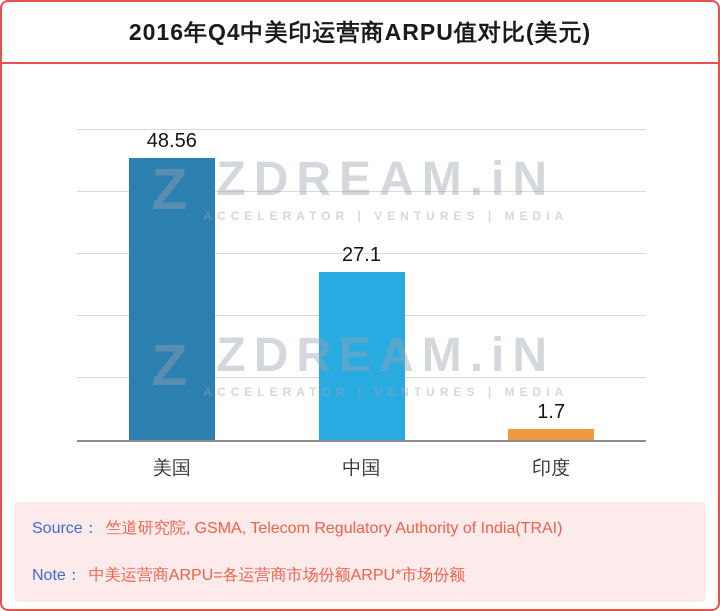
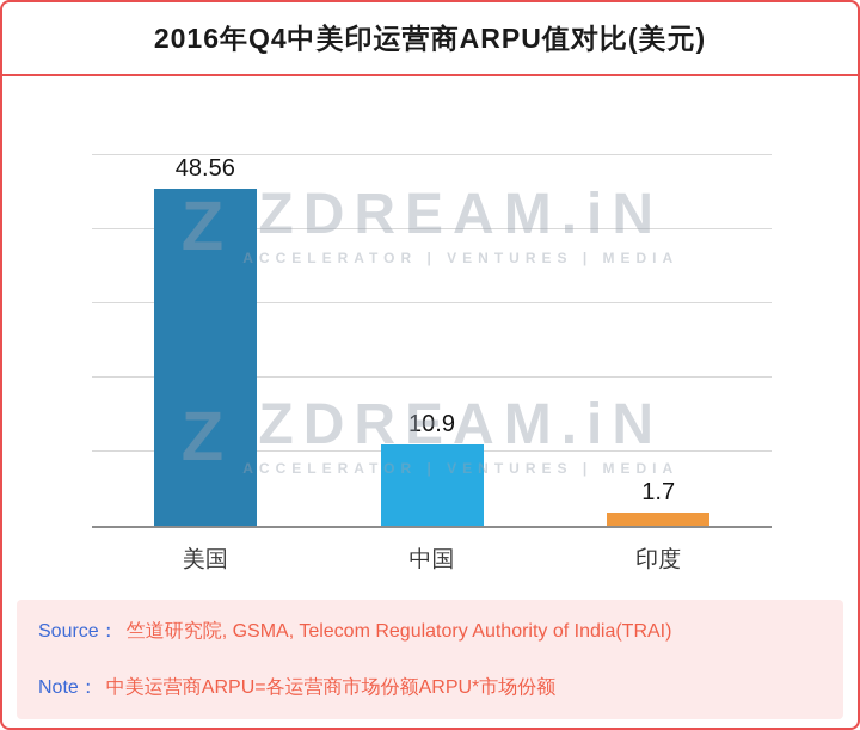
中国: 27.1 -> 10.9
